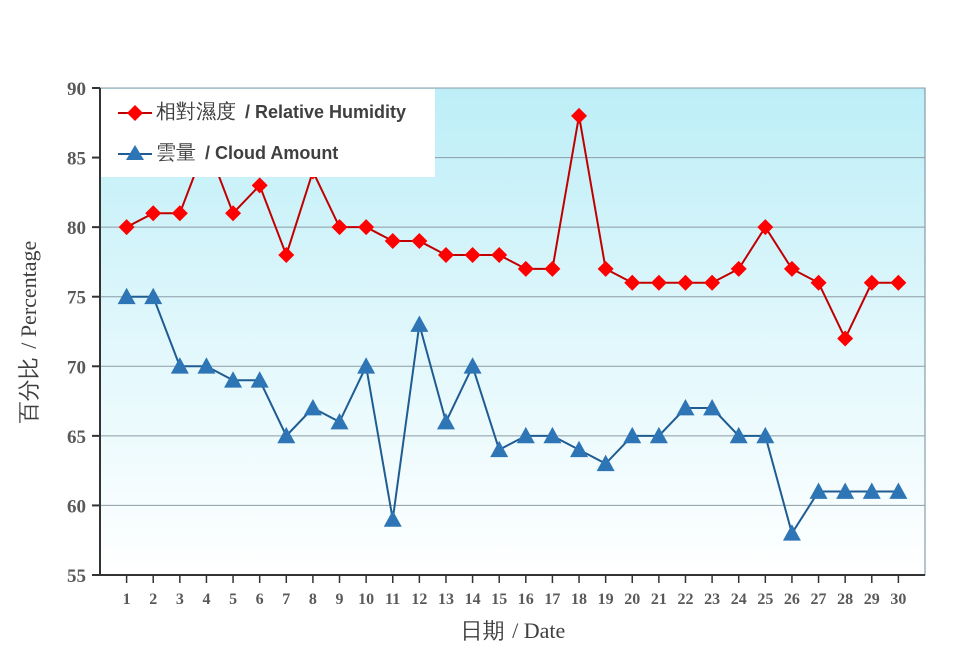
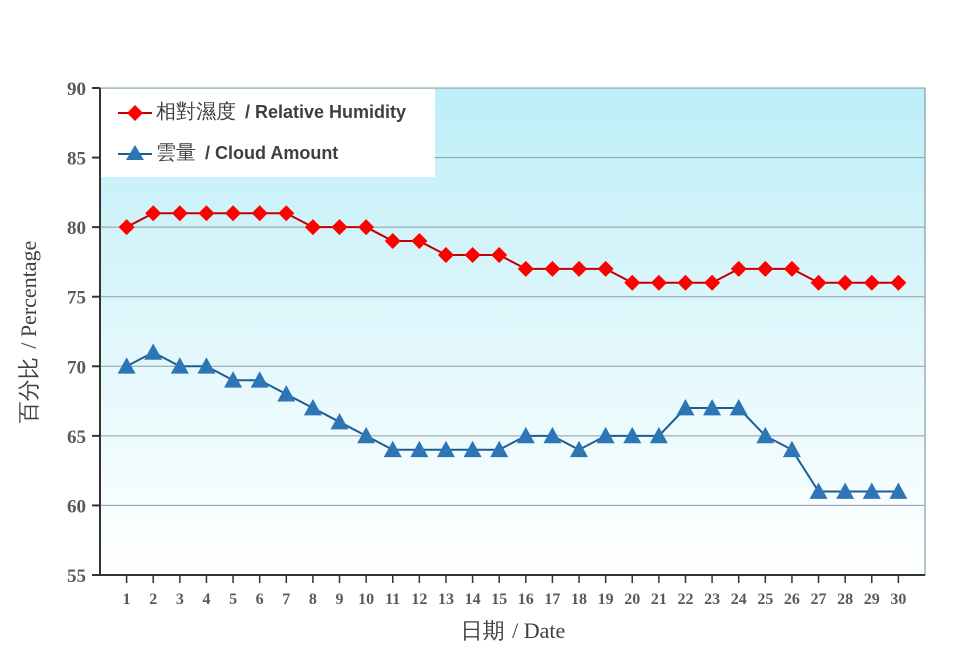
雲量 / Cloud Amount/1: 75 -> 70
雲量 / Cloud Amount/2: 75 -> 71
相對濕度 / Relative Humidity/4: 86 -> 81
相對濕度 / Relative Humidity/6: 83 -> 81
相對濕度 / Relative Humidity/7: 78 -> 81
雲量 / Cloud Amount/7: 65 -> 68
相對濕度 / Relative Humidity/8: 84 -> 80
雲量 / Cloud Amount/10: 70 -> 65
雲量 / Cloud Amount/11: 59 -> 64
雲量 / Cloud Amount/12: 73 -> 64
雲量 / Cloud Amount/13: 66 -> 64
雲量 / Cloud Amount/14: 70 -> 64
相對濕度 / Relative Humidity/18: 88 -> 77
雲量 / Cloud Amount/19: 63 -> 65
雲量 / Cloud Amount/24: 65 -> 67
相對濕度 / Relative Humidity/25: 80 -> 77
雲量 / Cloud Amount/26: 58 -> 64
相對濕度 / Relative Humidity/28: 72 -> 76
